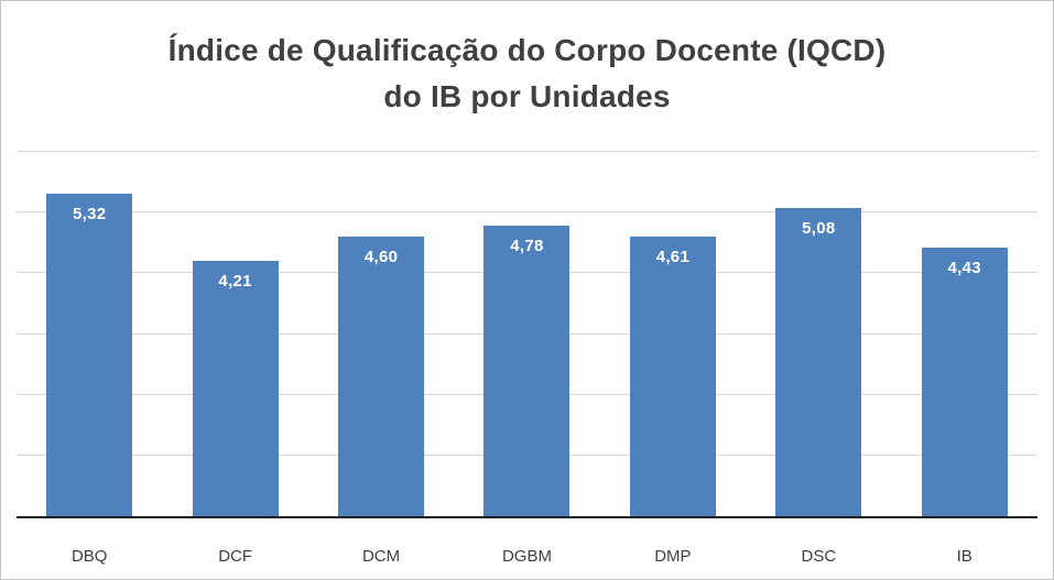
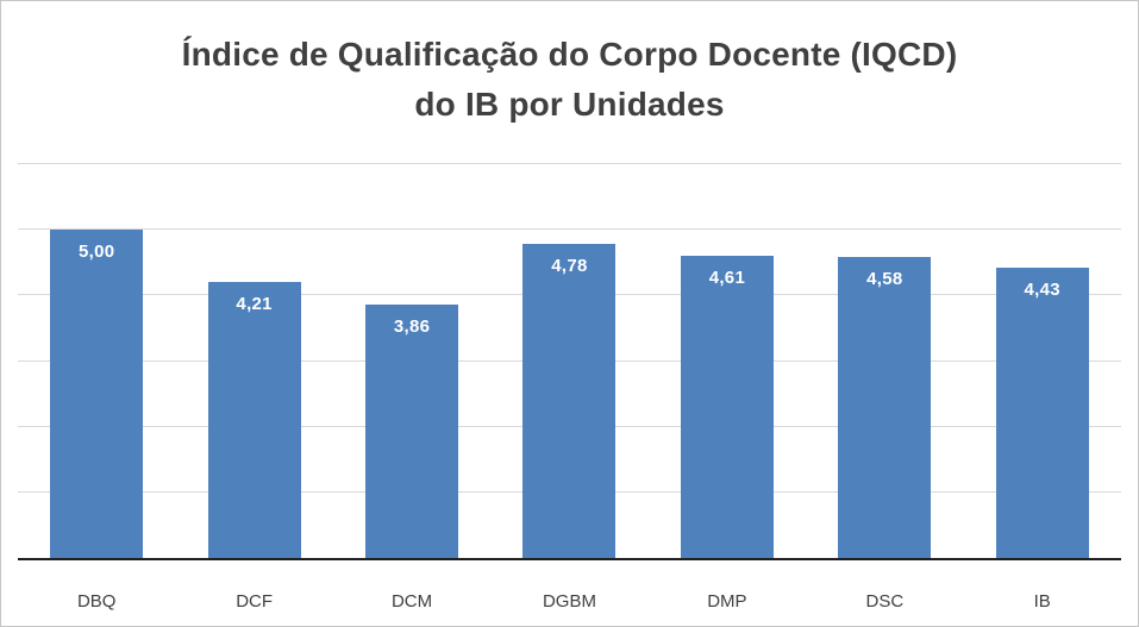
DBQ: 5,32 -> 5,00
DCM: 4,60 -> 3,86
DSC: 5,08 -> 4,58
